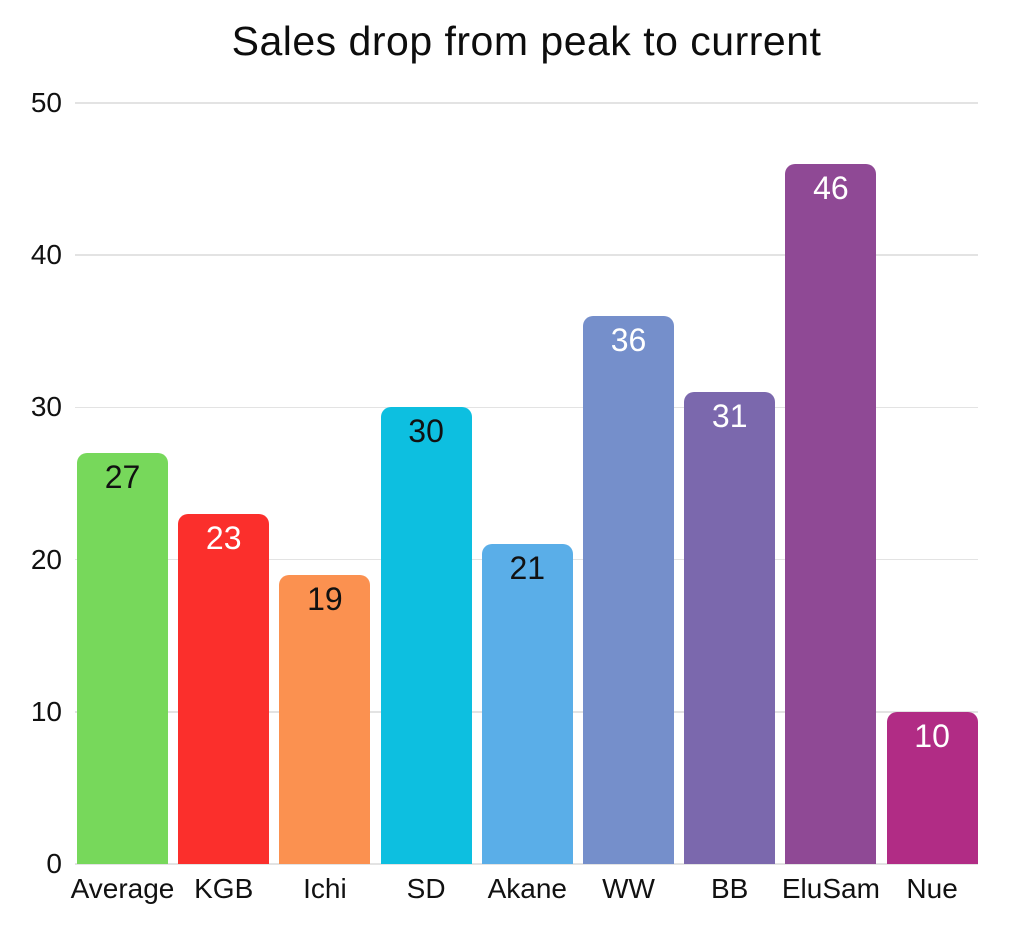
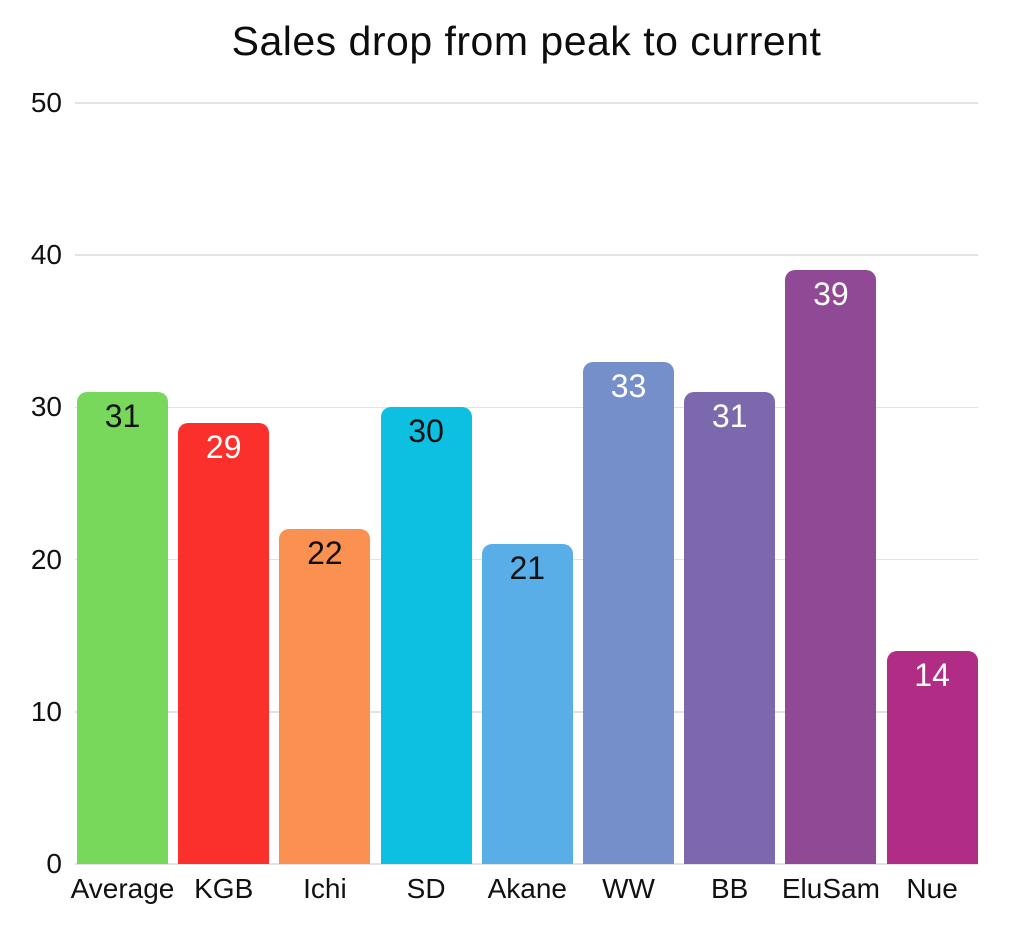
Average: 27 -> 31
KGB: 23 -> 29
Ichi: 19 -> 22
WW: 36 -> 33
EluSam: 46 -> 39
Nue: 10 -> 14
